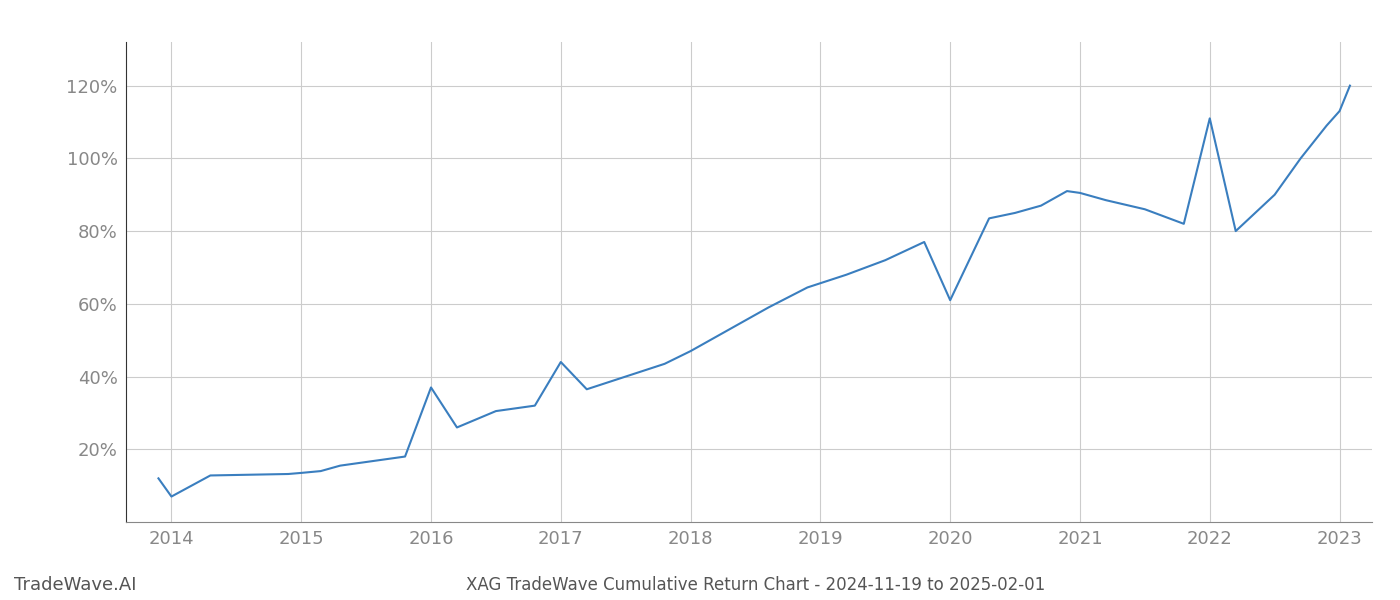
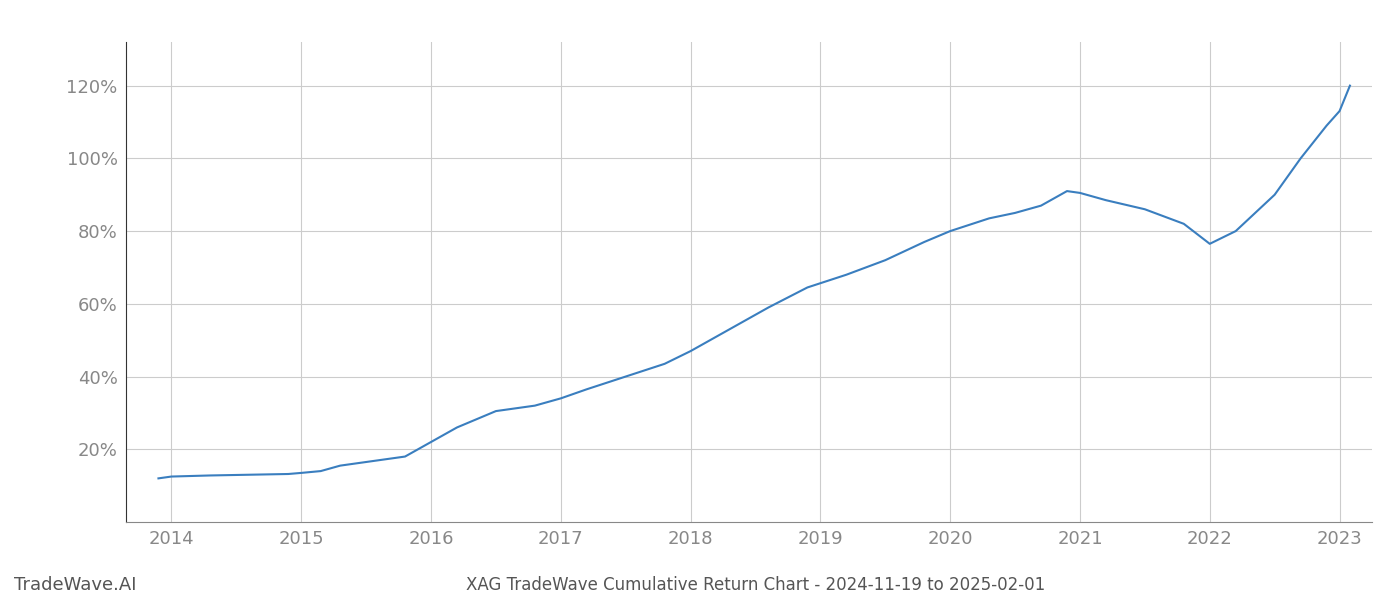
2014: 7.0% -> 12.5%
2016: 37.0% -> 22.0%
2017: 44.0% -> 34.0%
2020: 61.0% -> 80.0%
2022: 111.0% -> 76.5%
